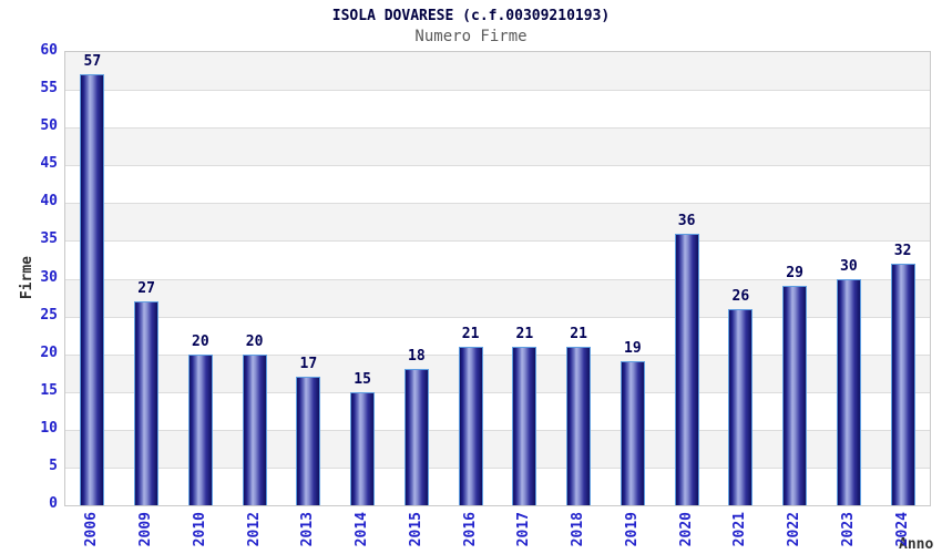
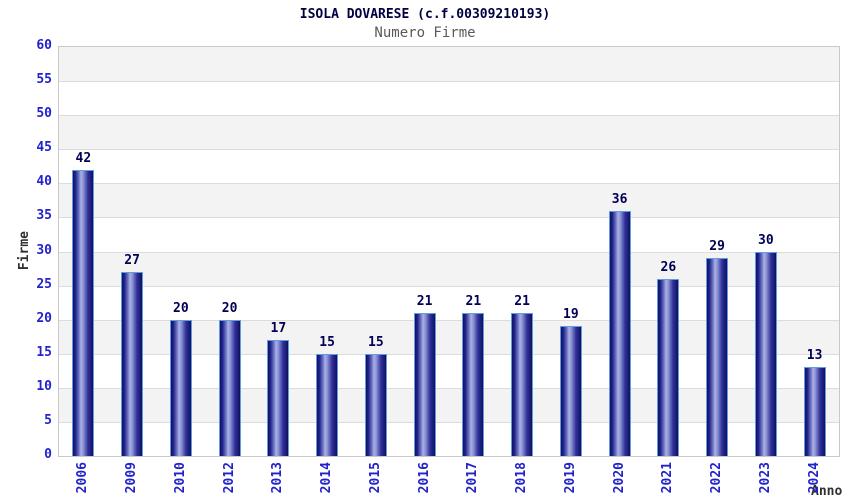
2006: 57 -> 42
2015: 18 -> 15
2024: 32 -> 13
